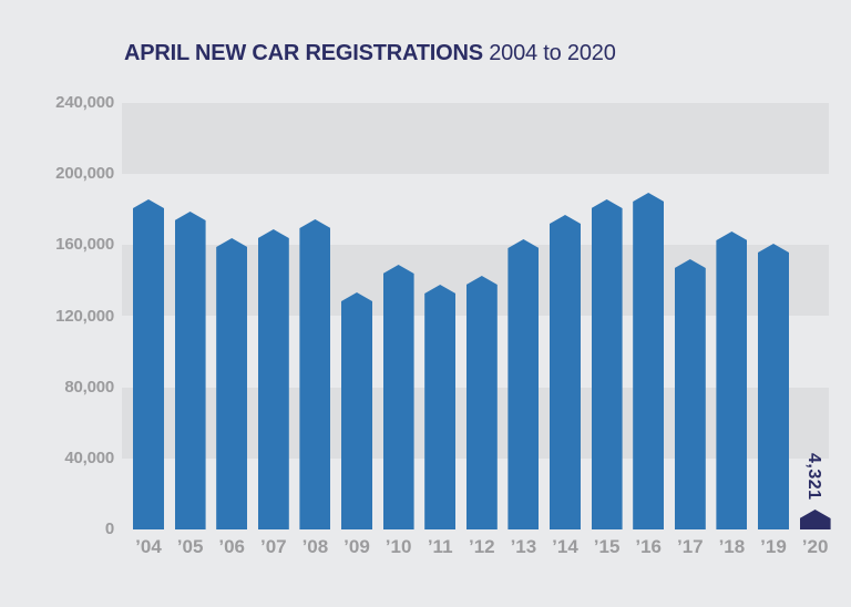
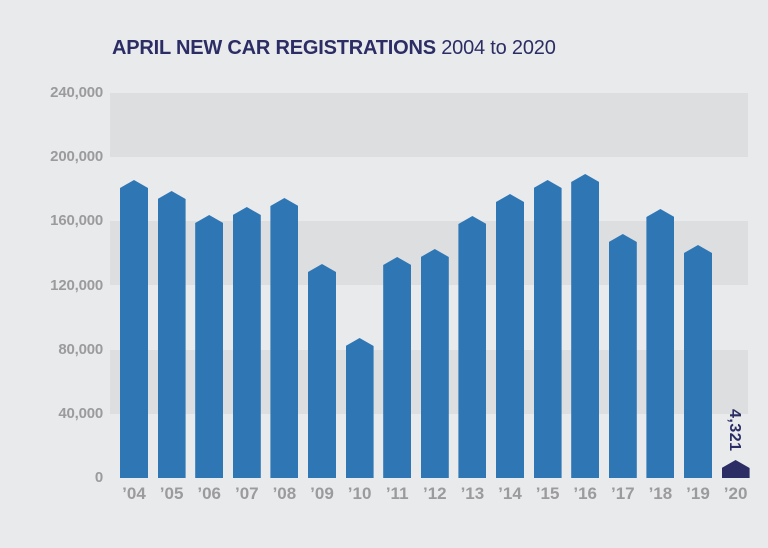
’10: 149000 -> 87000
’19: 161000 -> 145000
